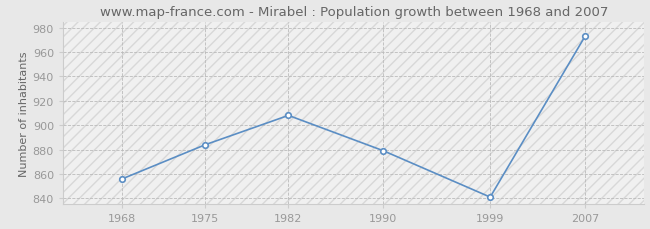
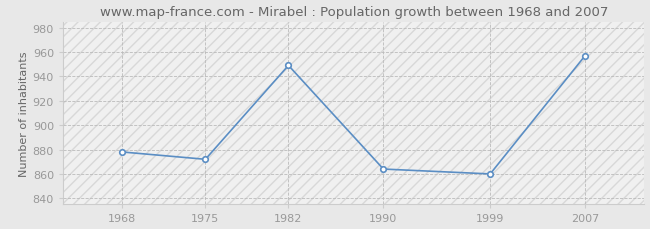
1968: 856 -> 878
1975: 884 -> 872
1982: 908 -> 949
1990: 879 -> 864
1999: 841 -> 860
2007: 973 -> 957
